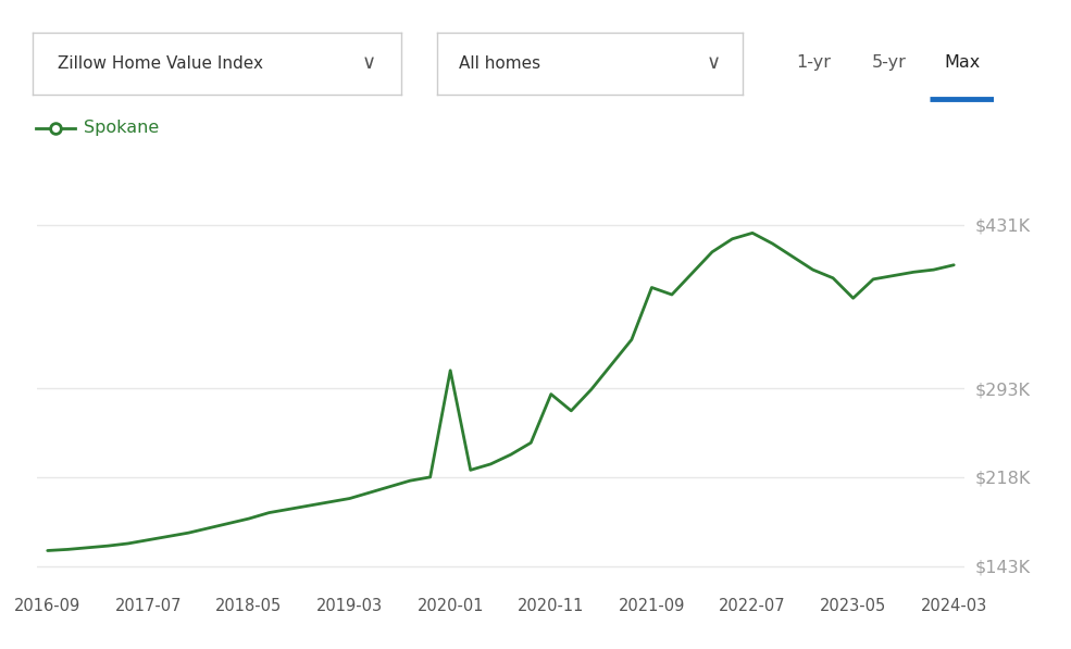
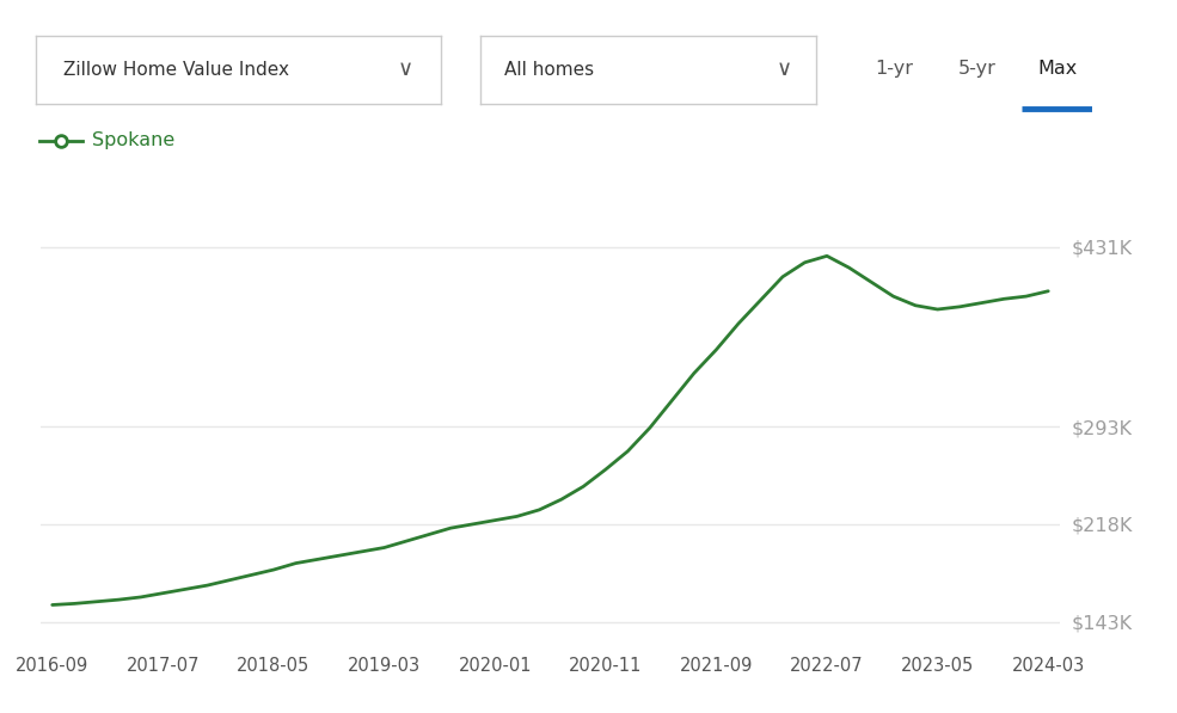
2020-01: $308K -> $221K
2020-11: $288K -> $260K
2021-09: $378K -> $352K
2023-05: $369K -> $383K
